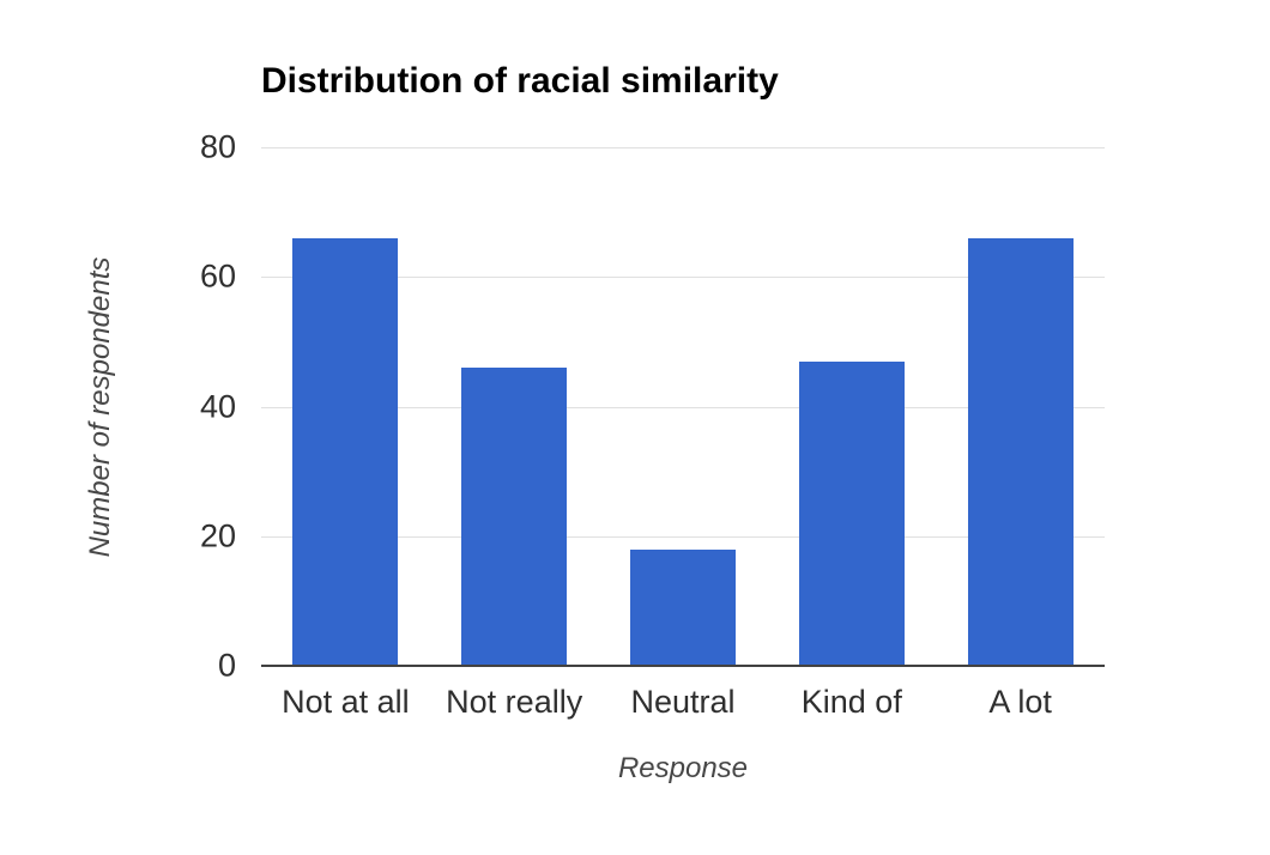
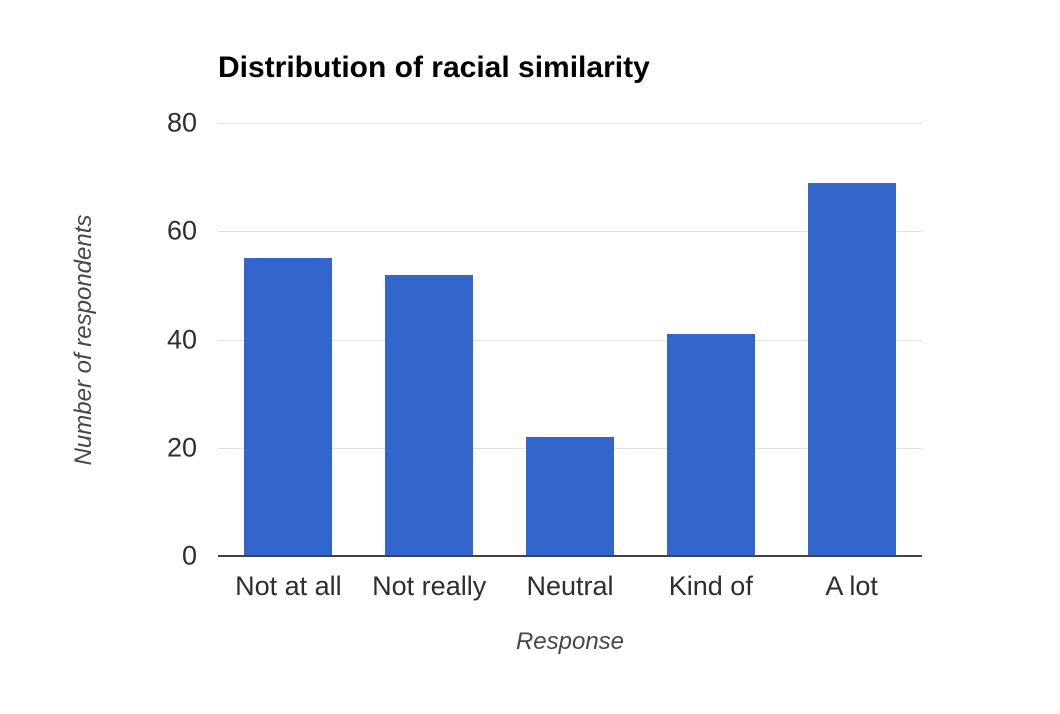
Not at all: 66 -> 55
Not really: 46 -> 52
Neutral: 18 -> 22
Kind of: 47 -> 41
A lot: 66 -> 69
